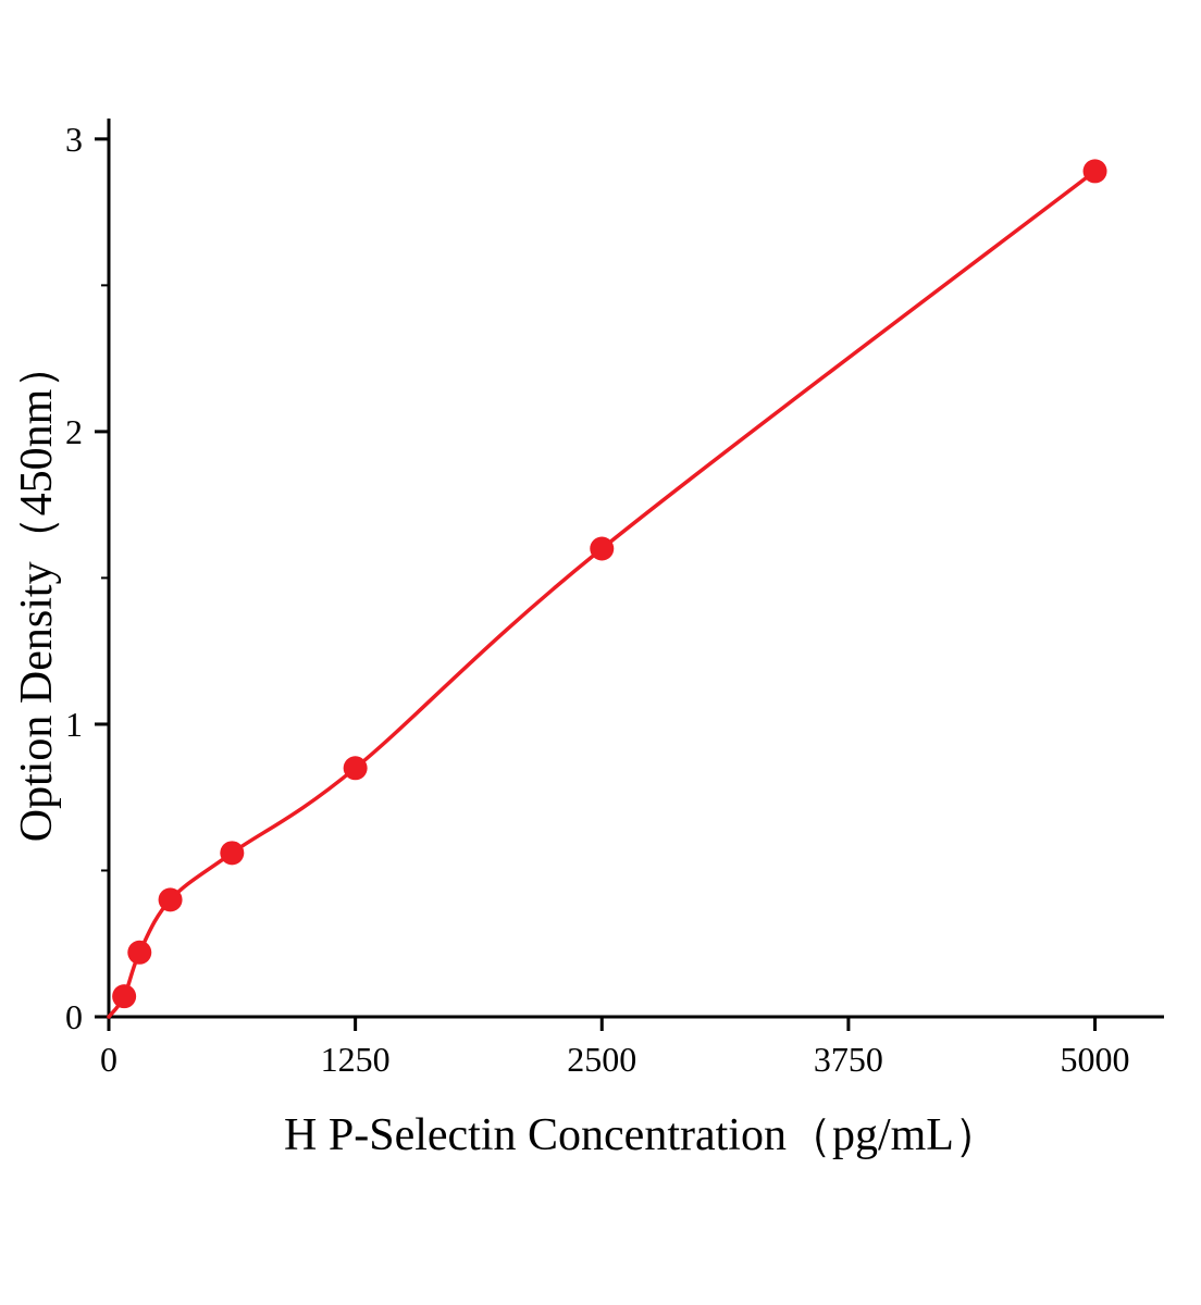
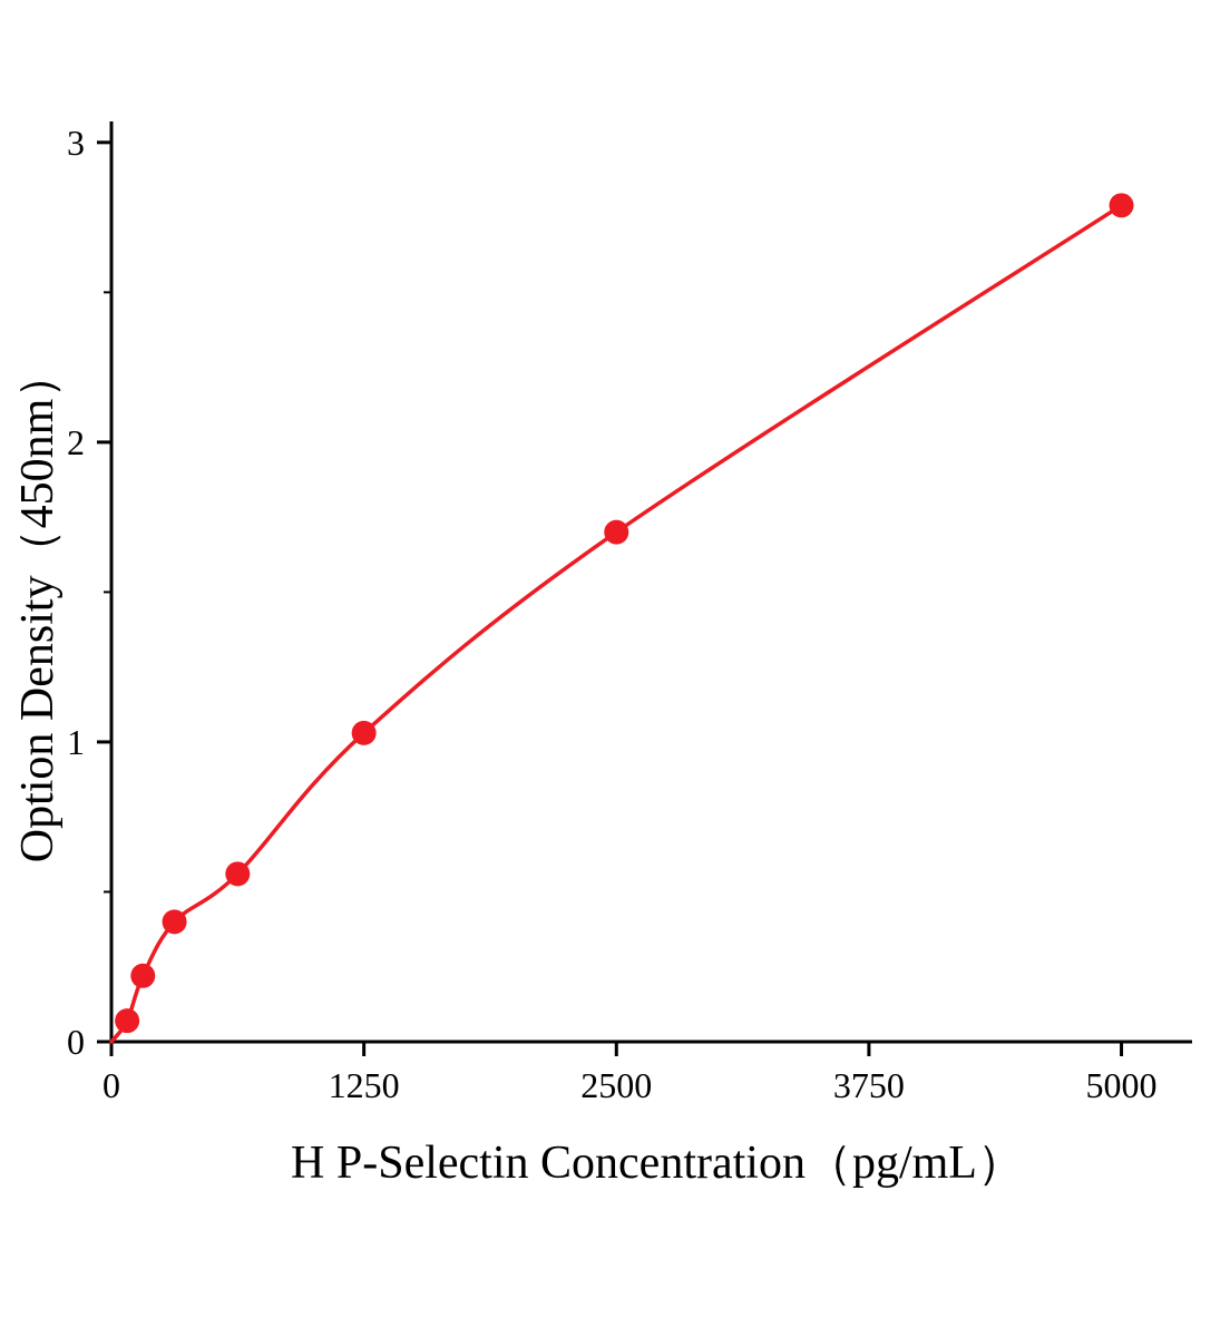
1250: 0.85 -> 1.03
2500: 1.60 -> 1.70
5000: 2.89 -> 2.79
